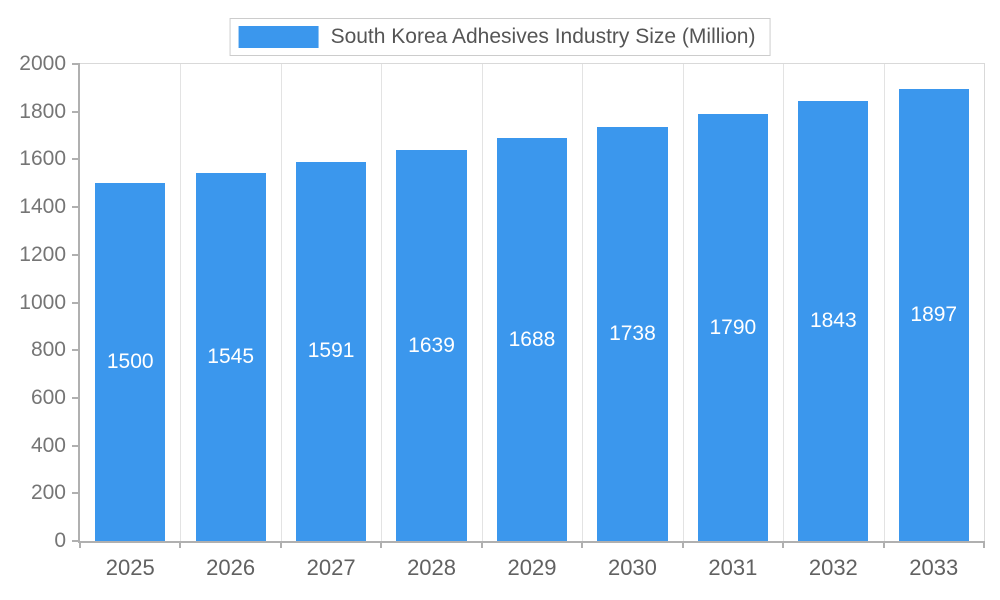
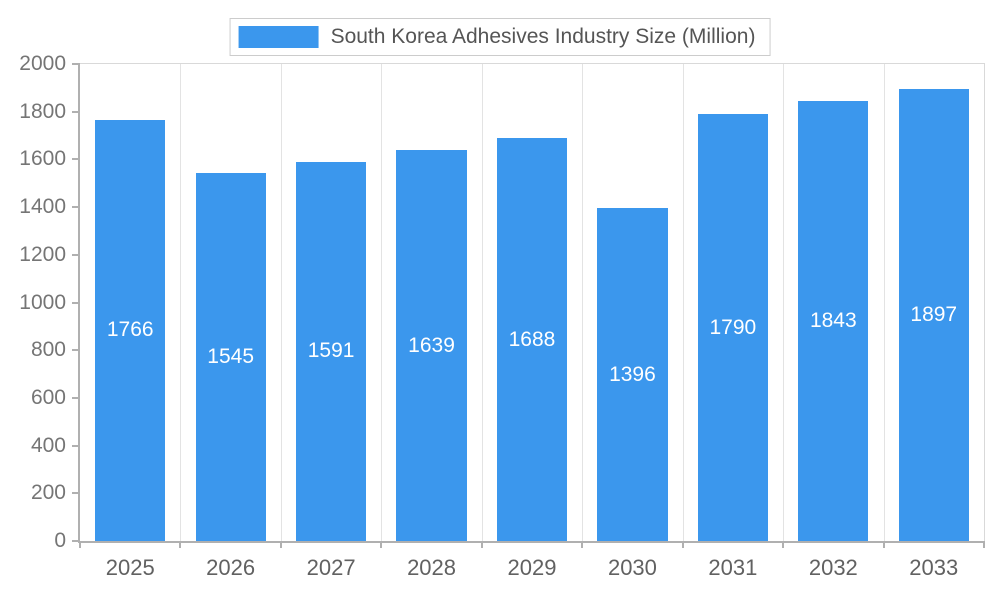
2025: 1500 -> 1766
2030: 1738 -> 1396
